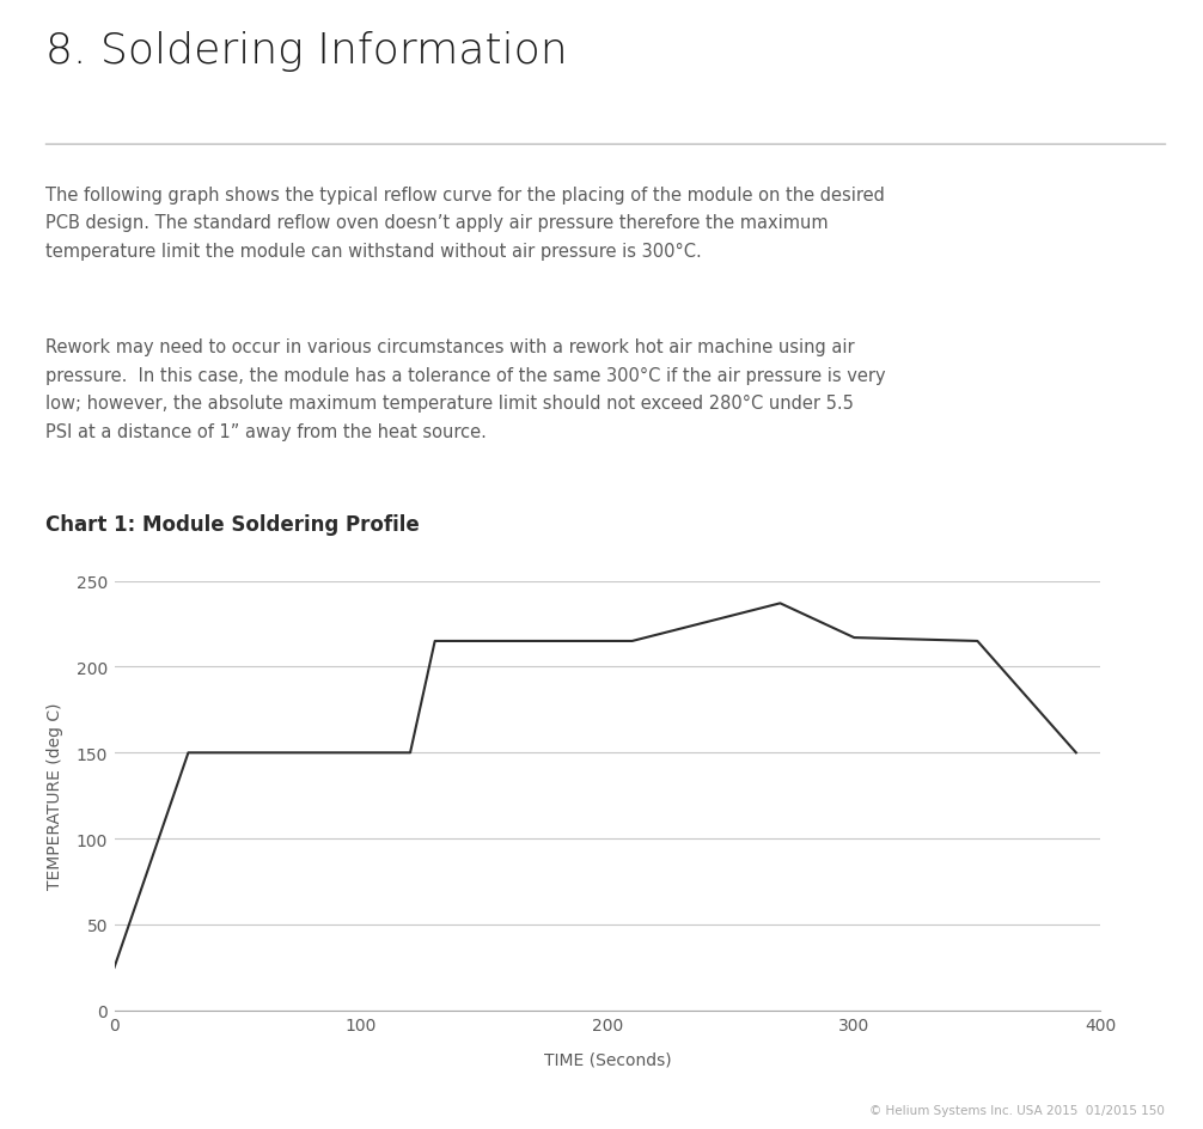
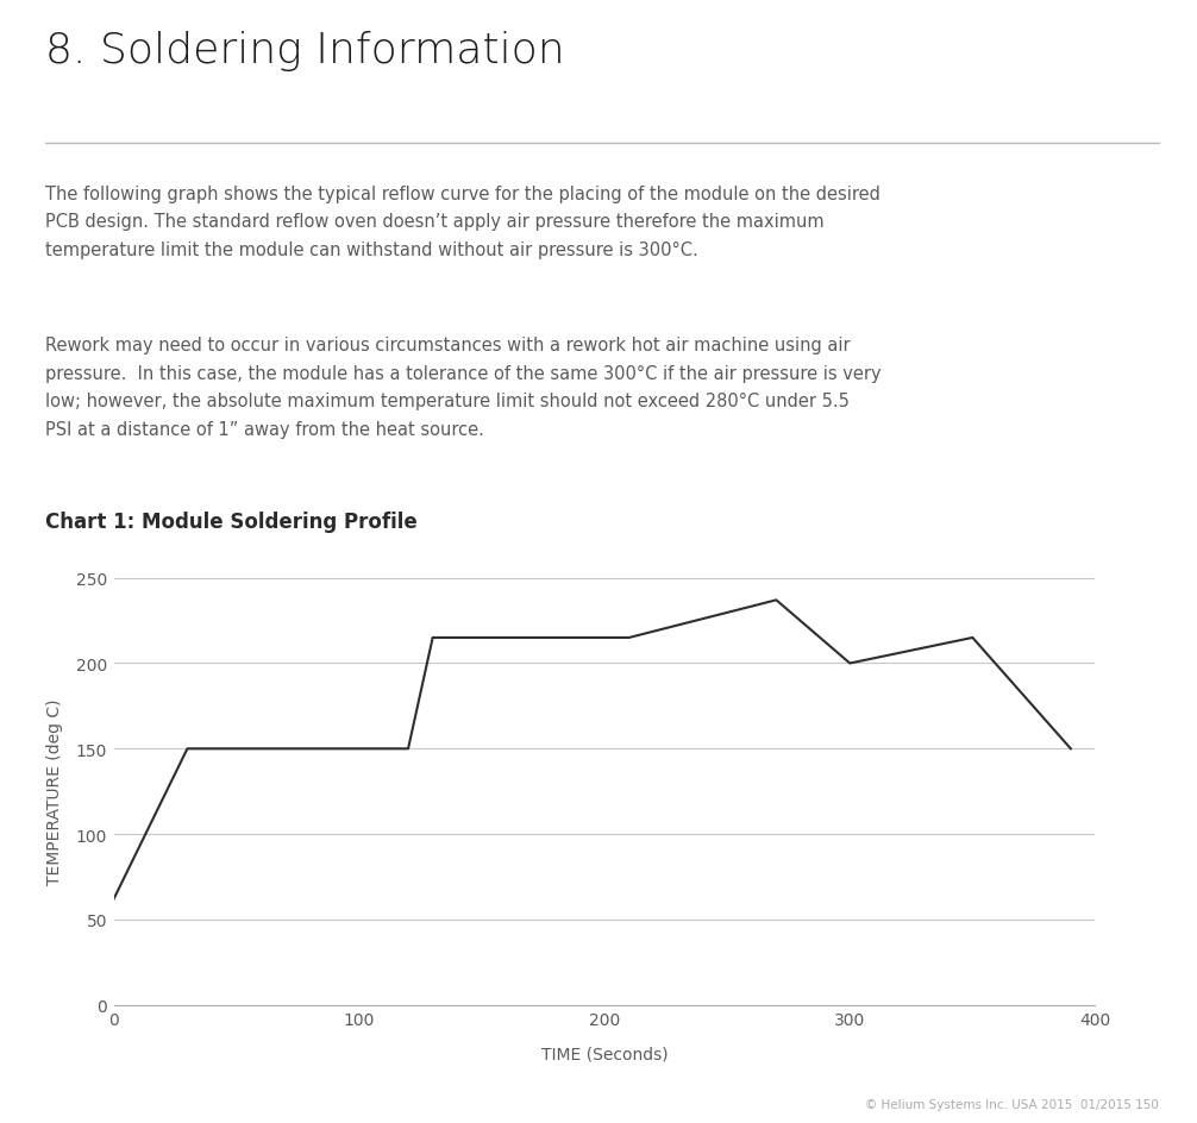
0: 25 -> 62
300: 217 -> 200
